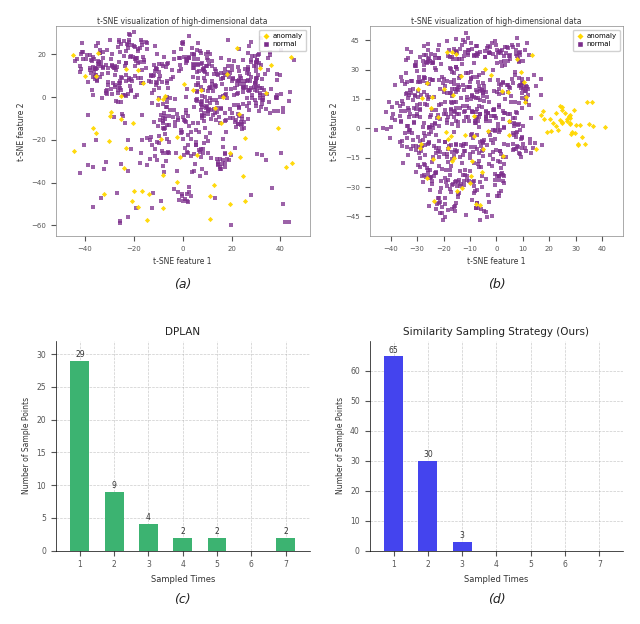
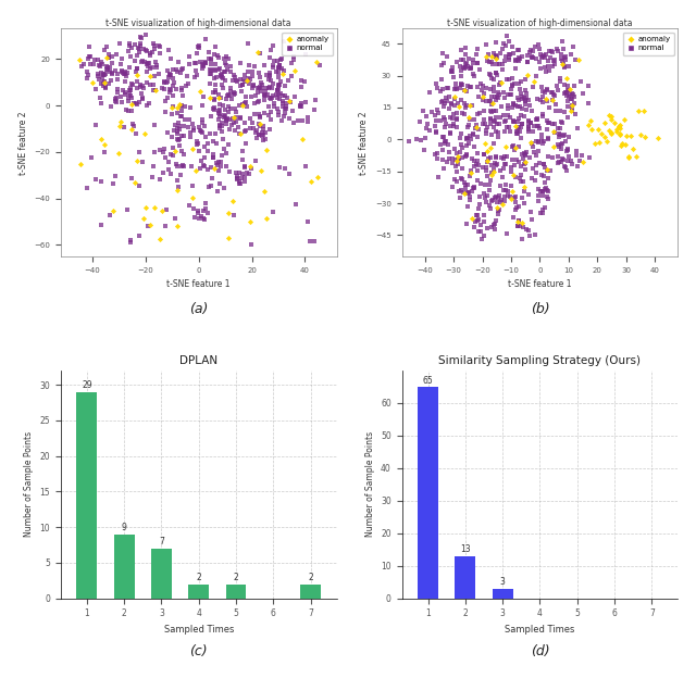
DPLAN/3: 4 -> 7
Similarity Sampling Strategy (Ours)/2: 30 -> 13
